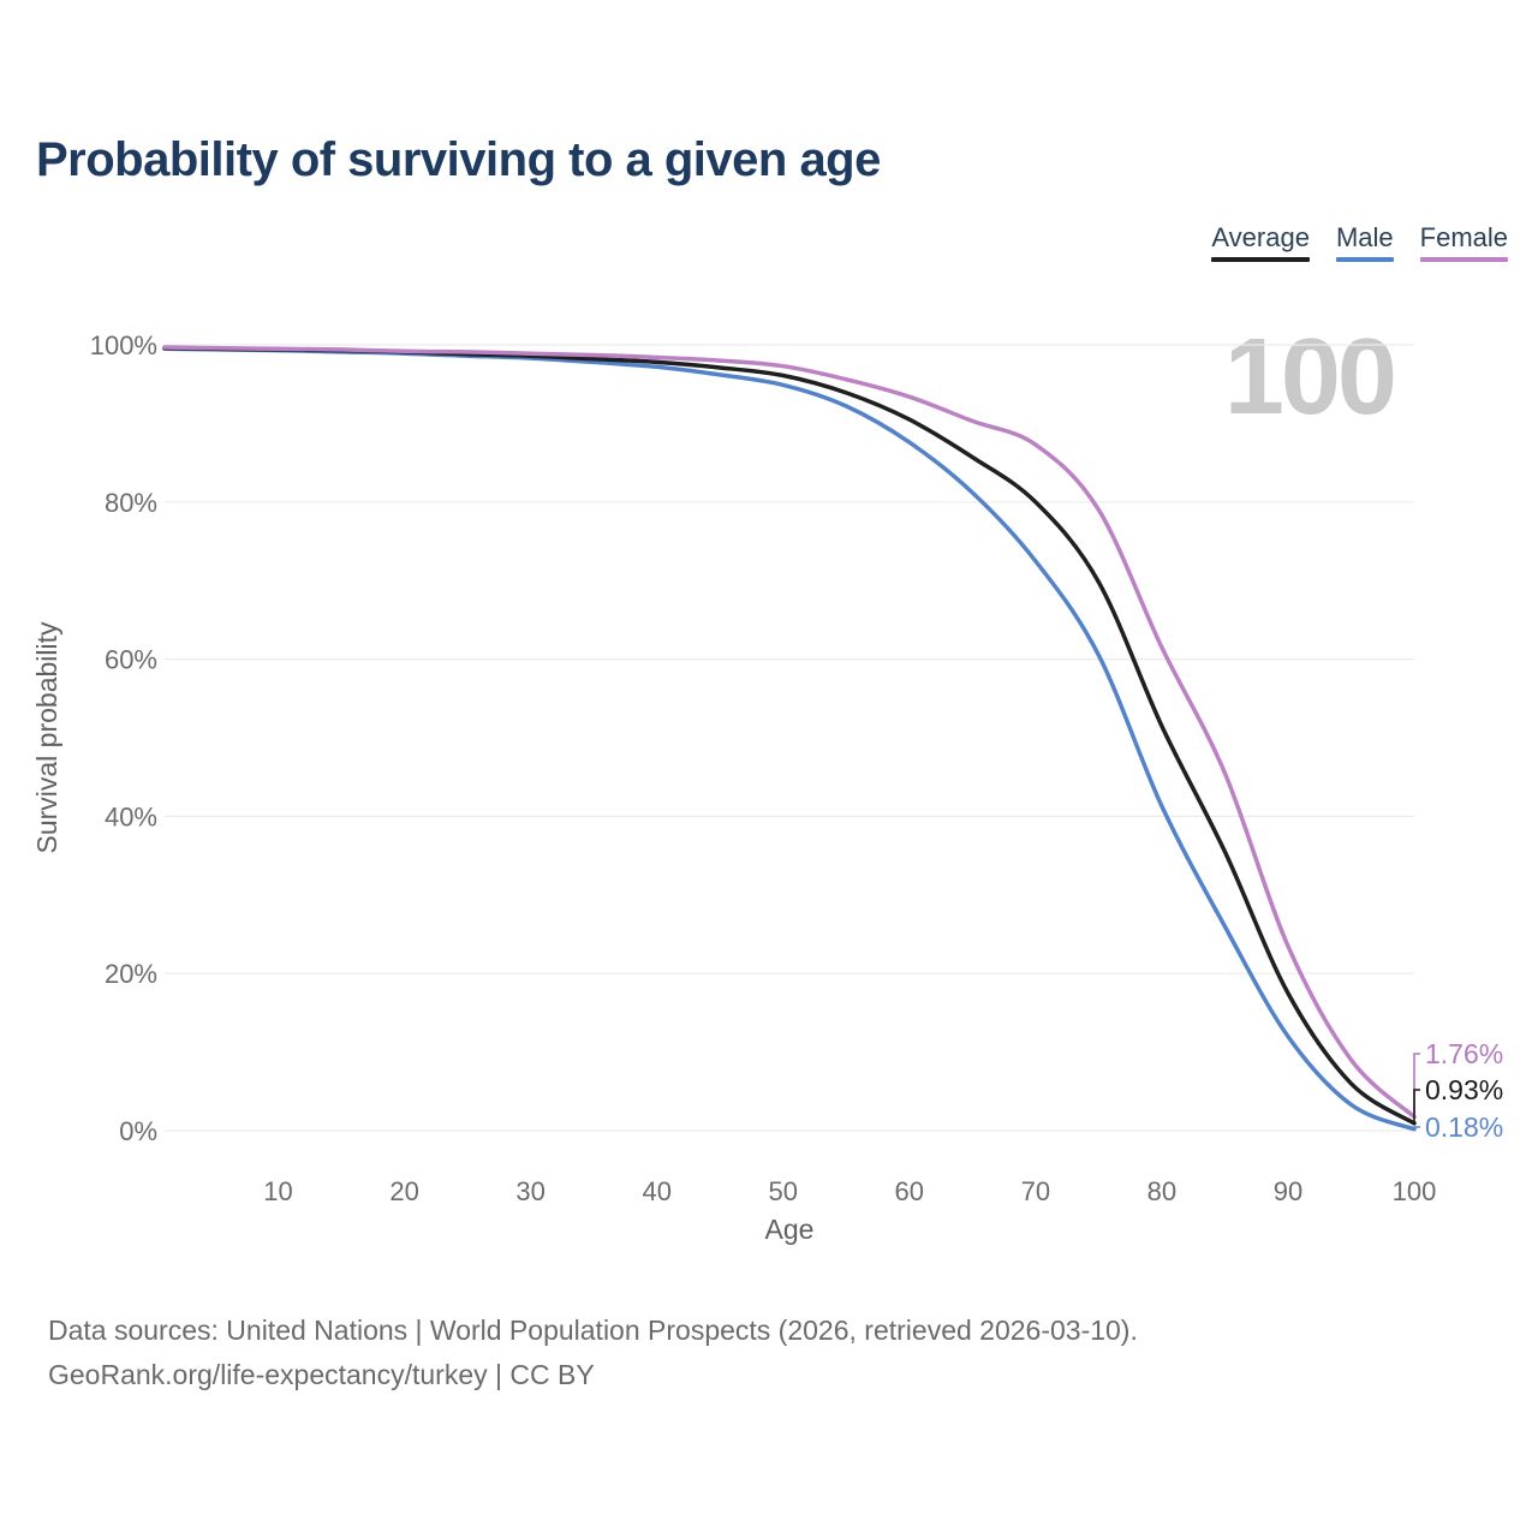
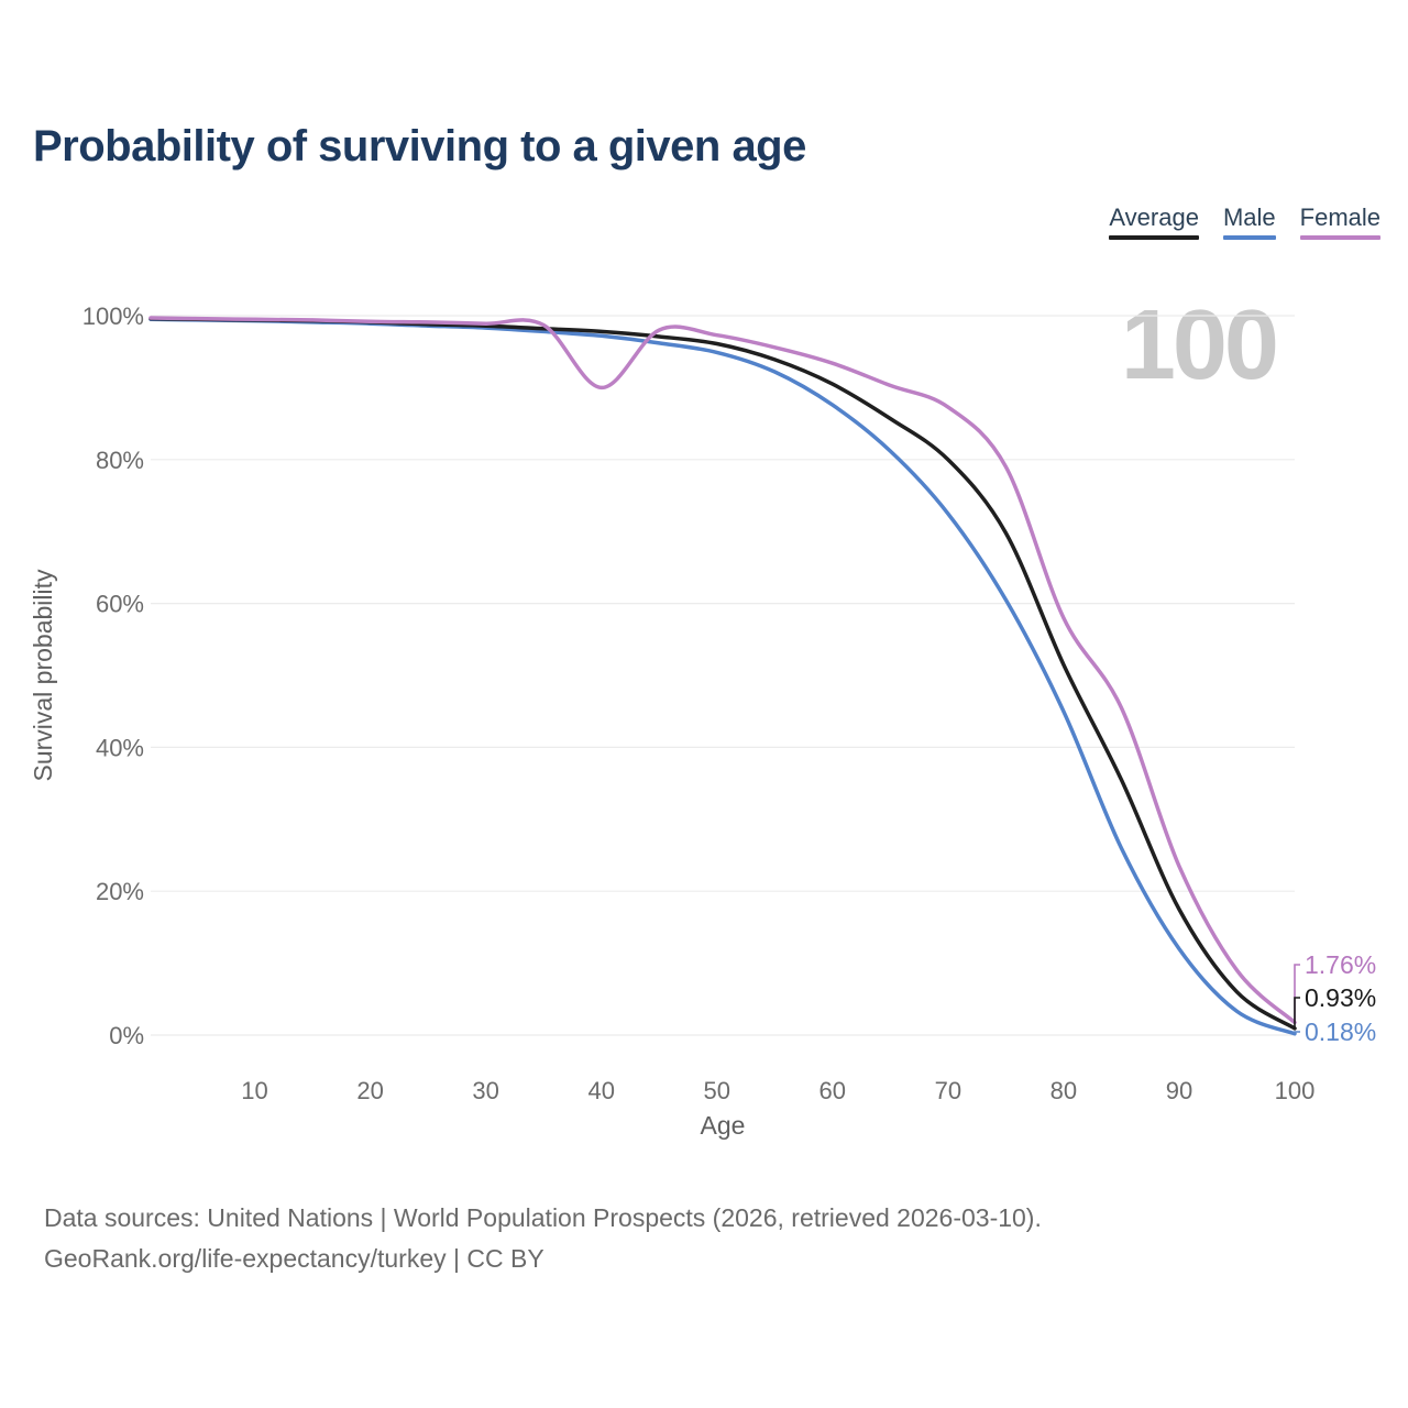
Female/40: 98% -> 90%
Male/80: 41% -> 45%
Female/80: 62% -> 58%
